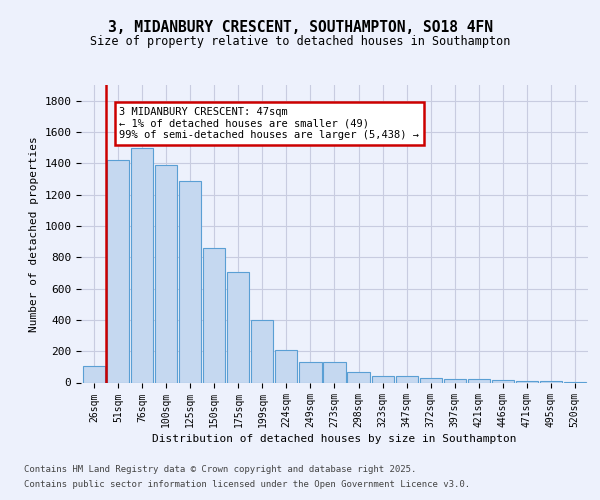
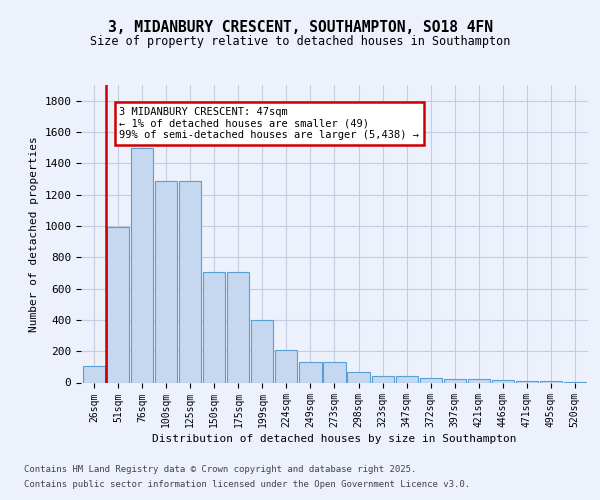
51sqm: 1420 -> 1000
100sqm: 1390 -> 1290
150sqm: 860 -> 700
